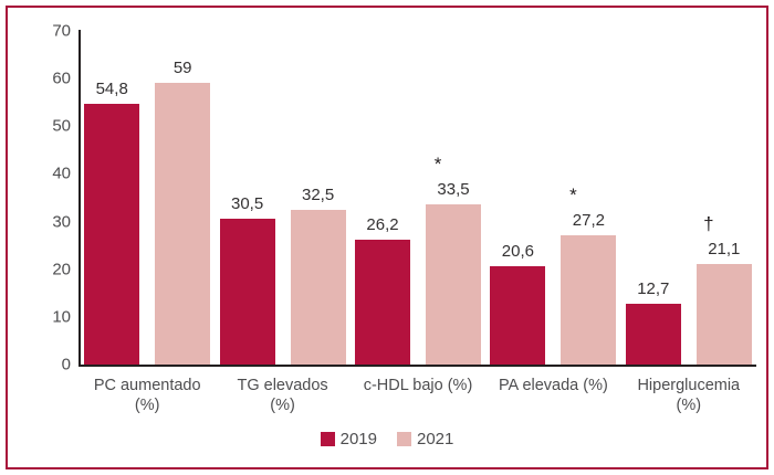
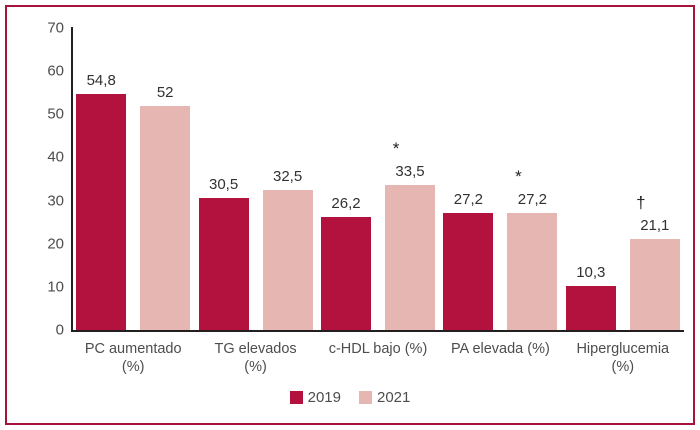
2021/PC aumentado (%): 59 -> 52
2019/PA elevada (%): 20,6 -> 27,2
2019/Hiperglucemia (%): 12,7 -> 10,3
